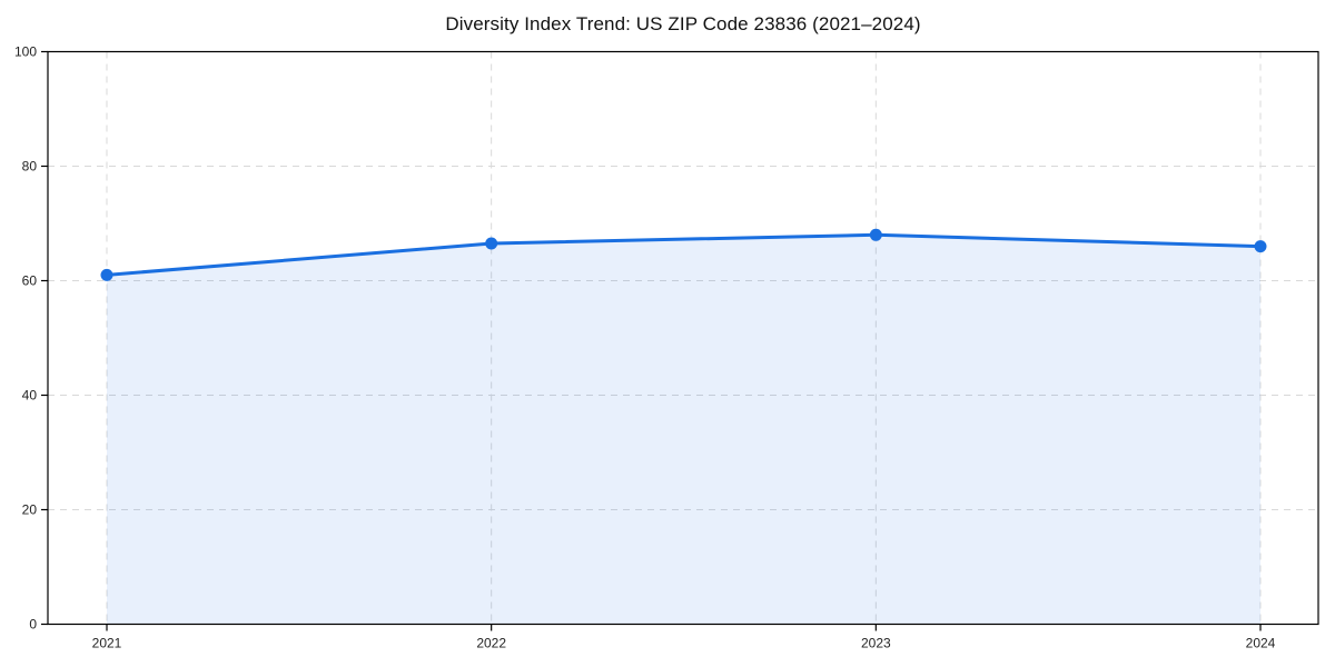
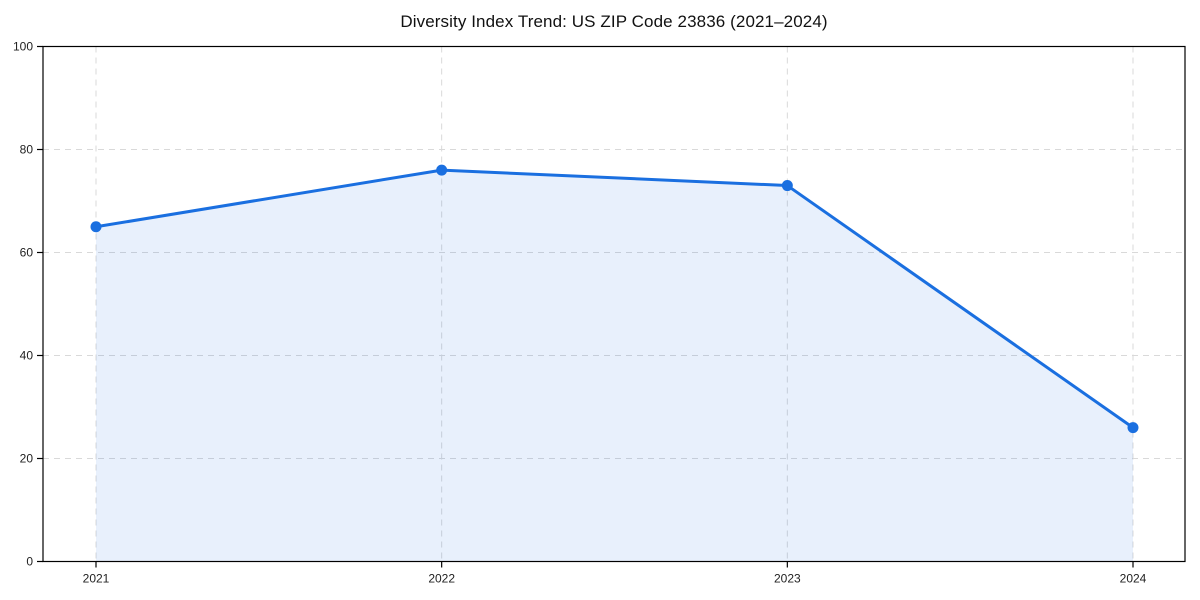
2021: 61 -> 65
2022: 66 -> 76
2023: 68 -> 73
2024: 66 -> 26
